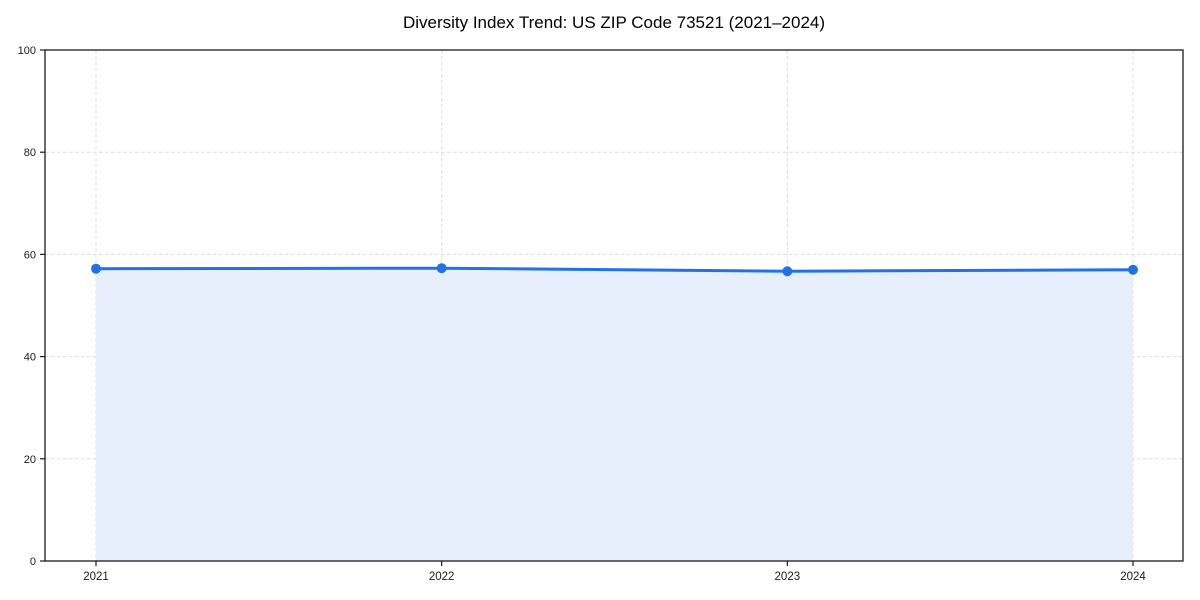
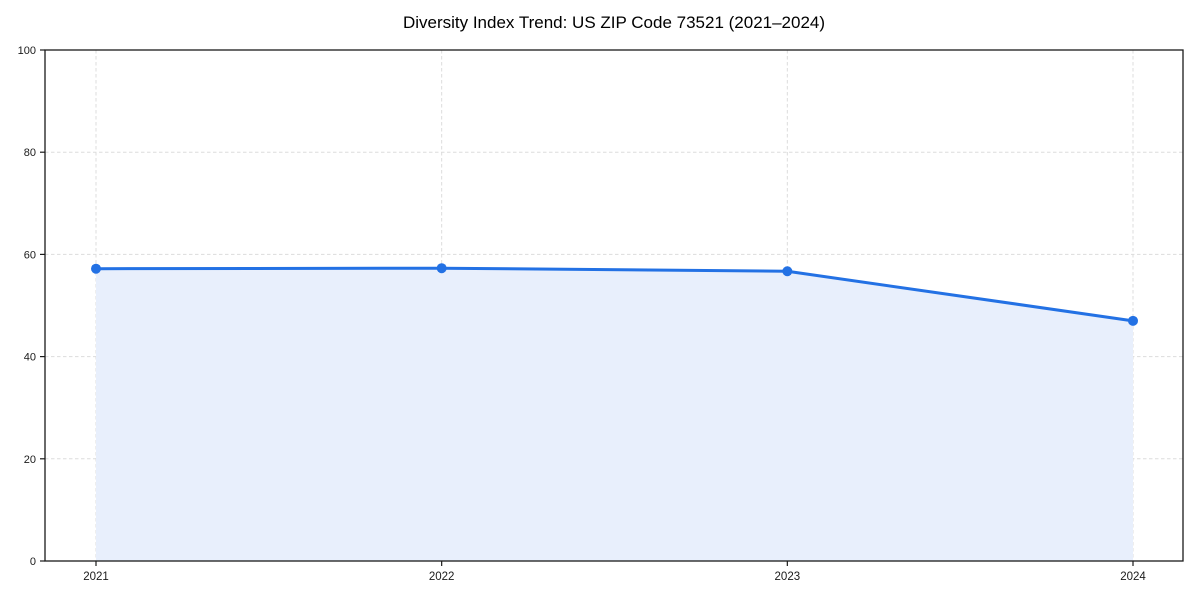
2024: 57 -> 47
